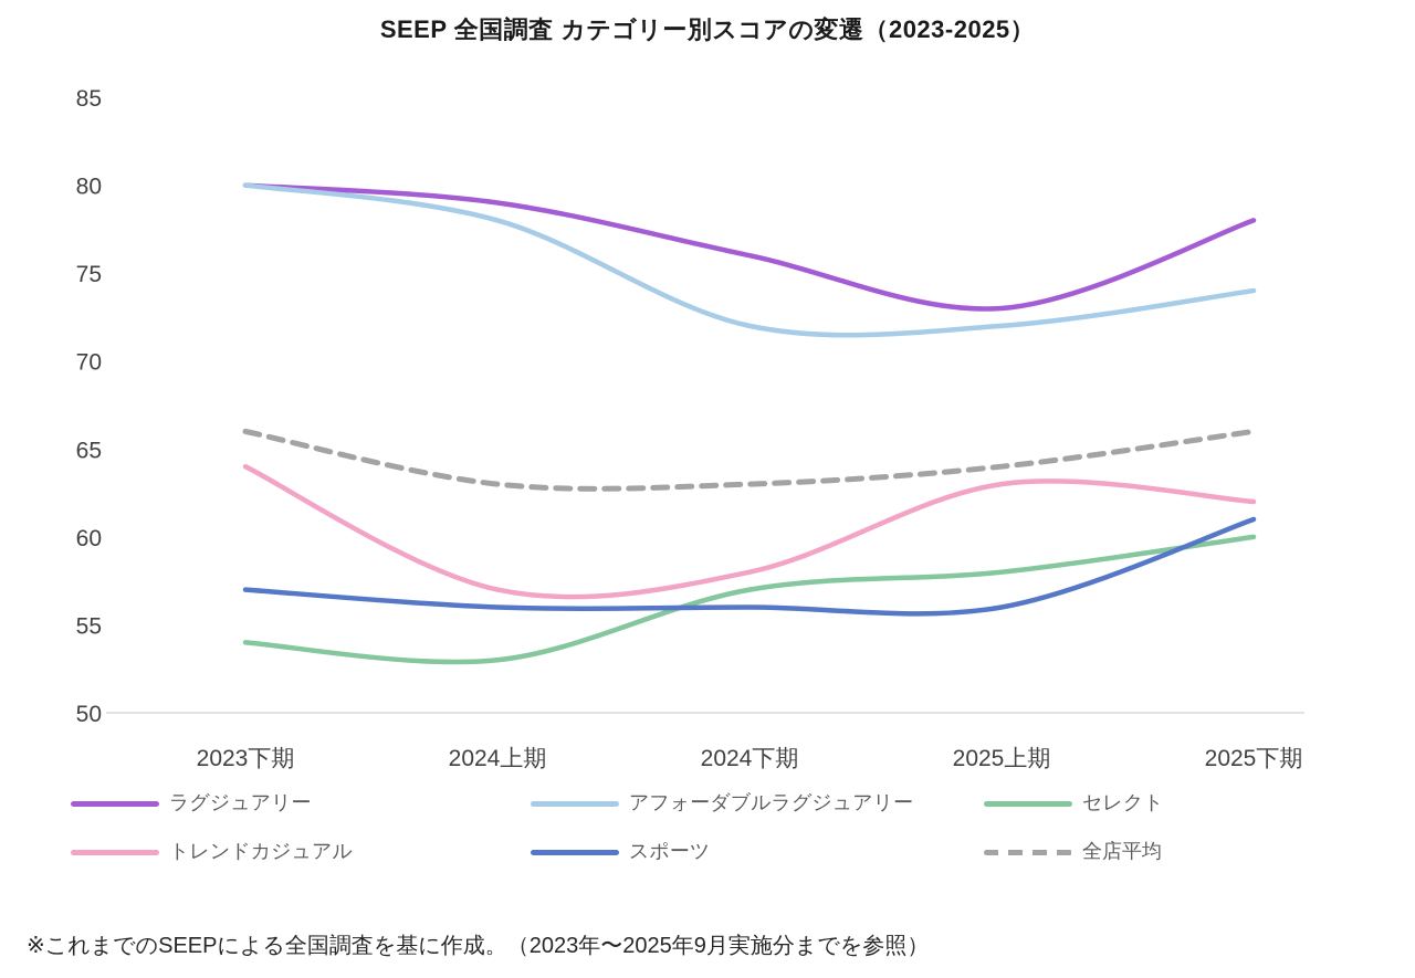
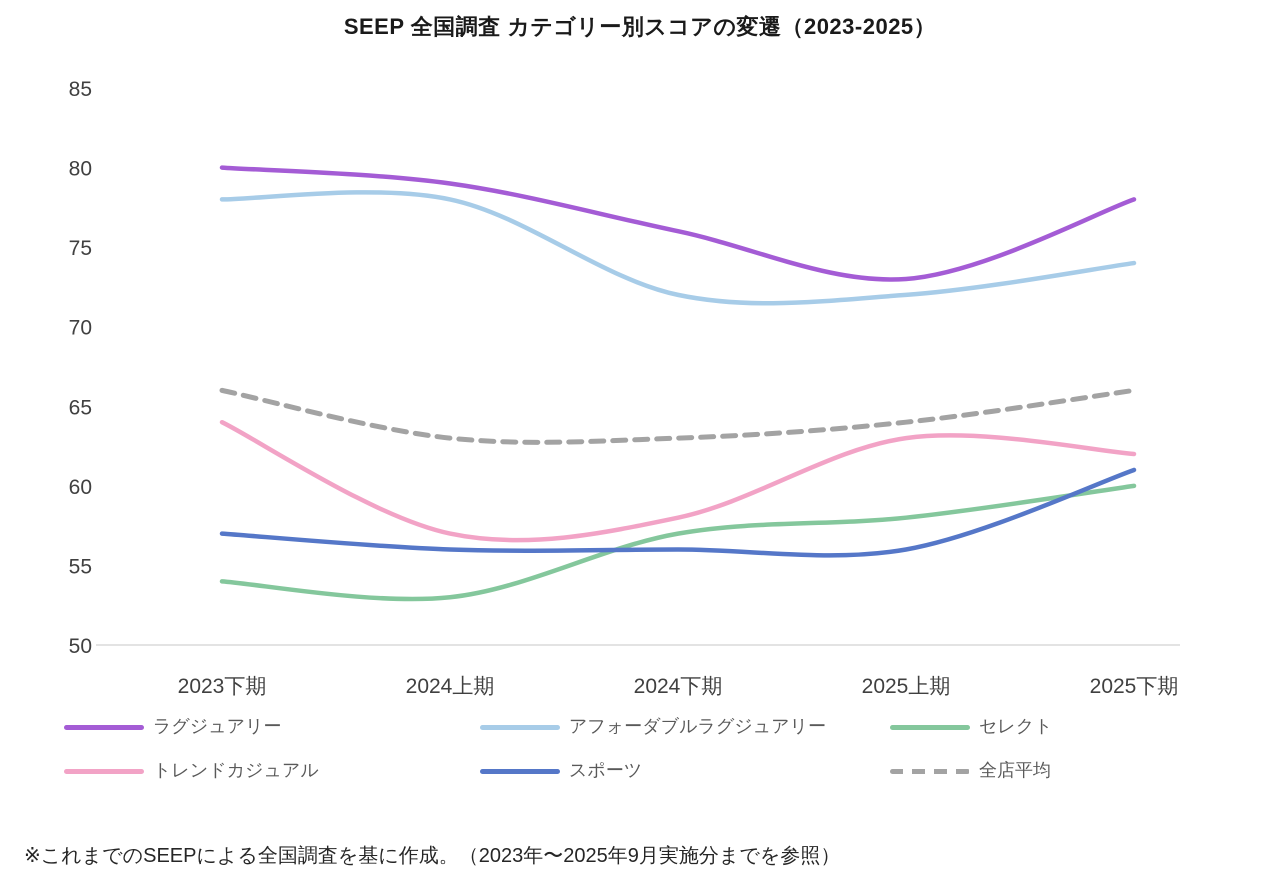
アフォーダブルラグジュアリー/2023下期: 80 -> 78
